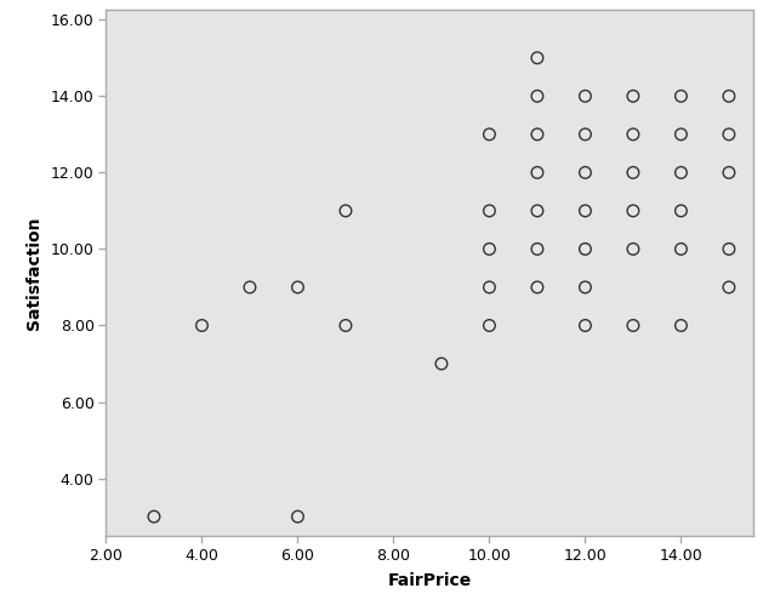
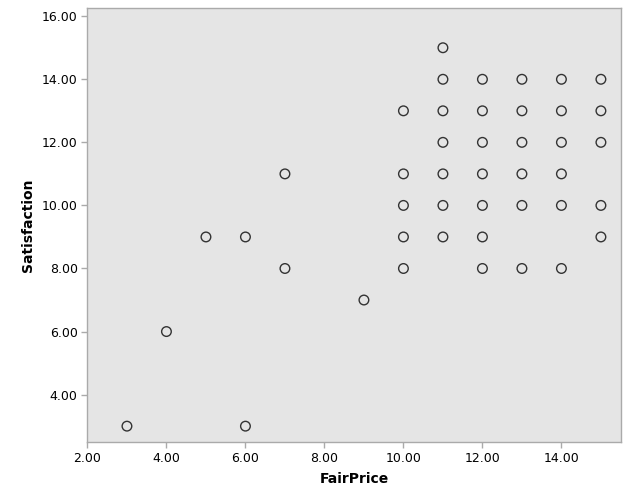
4.00: 8 -> 6
